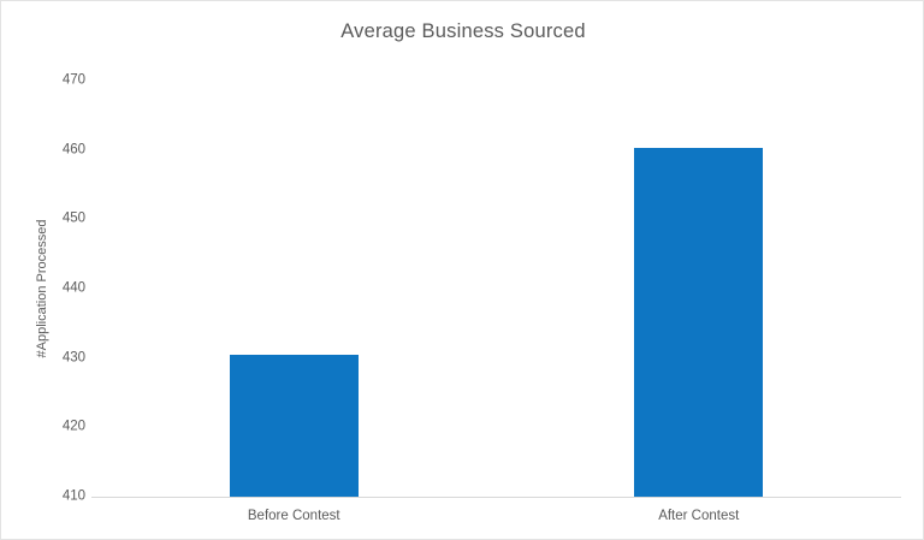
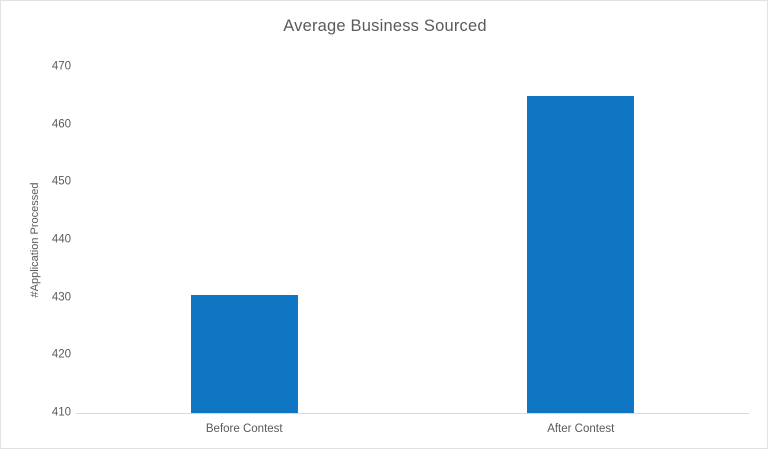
After Contest: 460 -> 465
